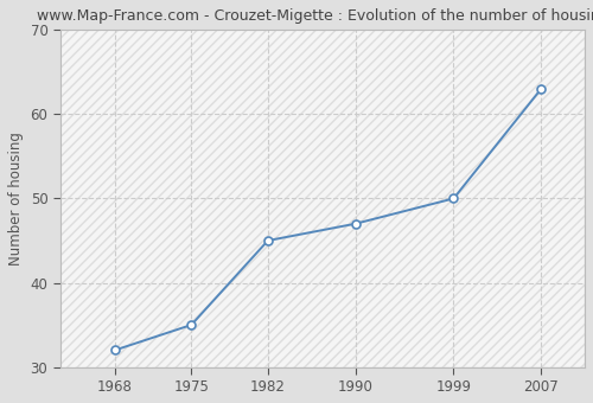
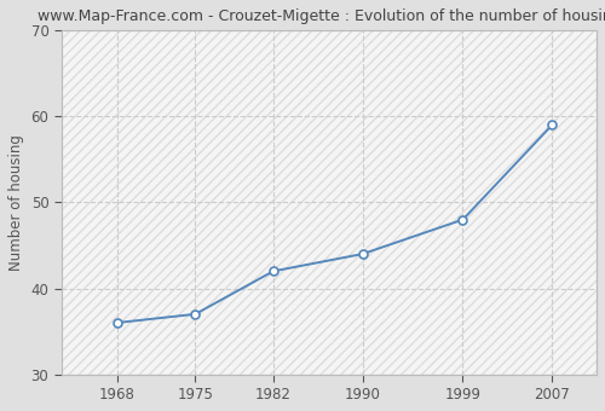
1968: 32 -> 36
1975: 35 -> 37
1982: 45 -> 42
1990: 47 -> 44
1999: 50 -> 48
2007: 63 -> 59
